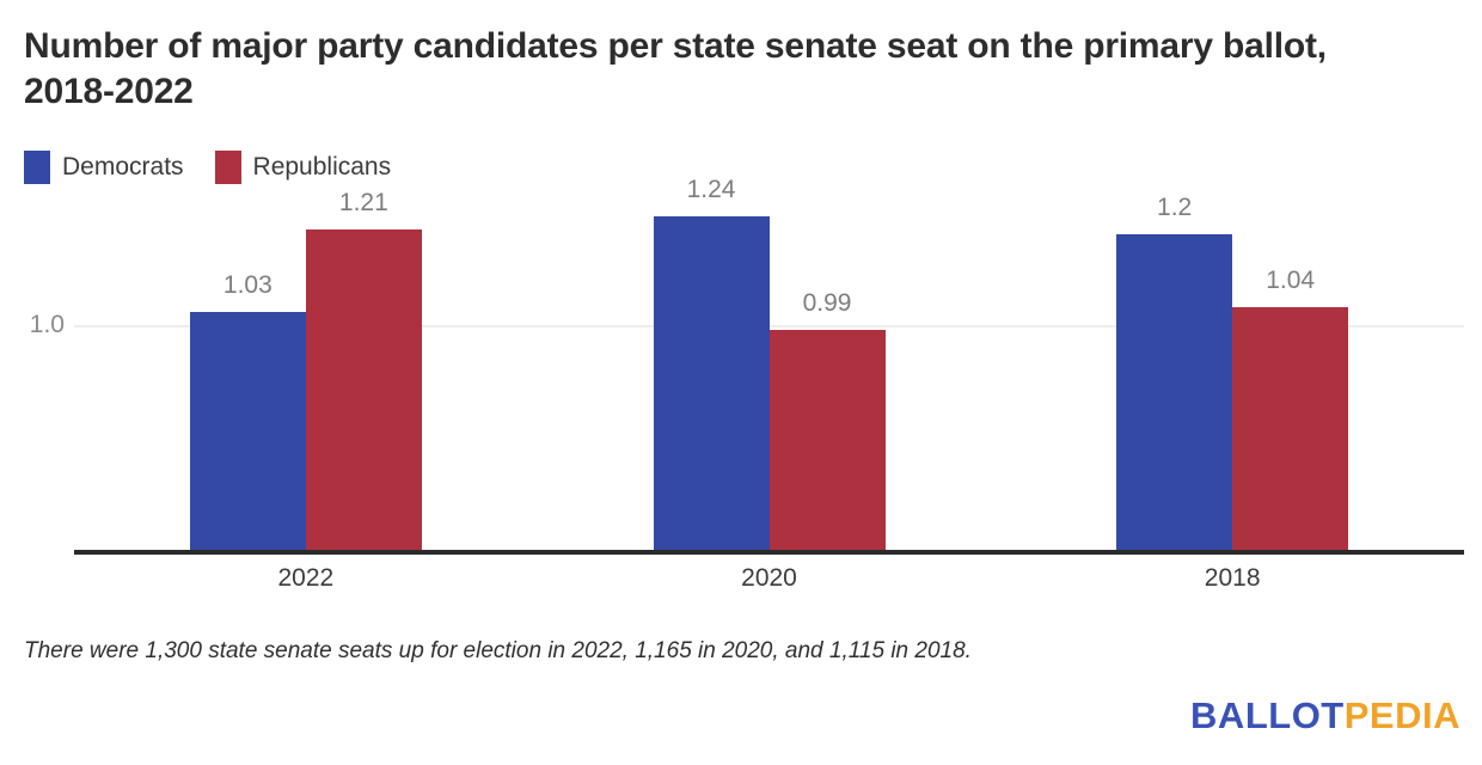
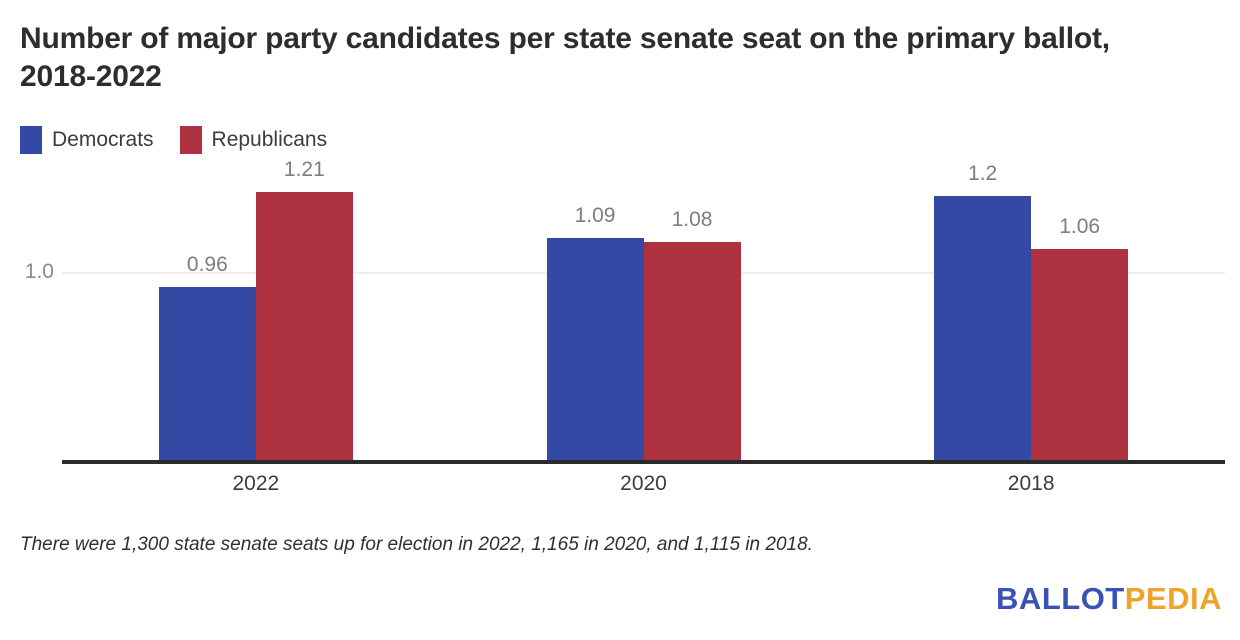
Democrats/2022: 1.03 -> 0.96
Democrats/2020: 1.24 -> 1.09
Republicans/2020: 0.99 -> 1.08
Republicans/2018: 1.04 -> 1.06
